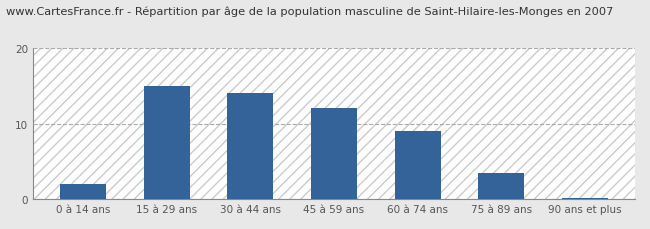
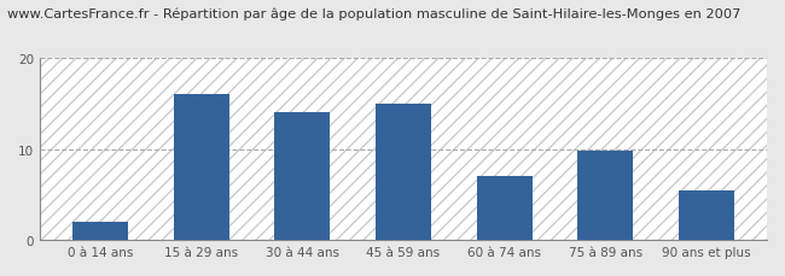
15 à 29 ans: 15.0 -> 16.0
45 à 59 ans: 12.0 -> 15.0
60 à 74 ans: 9.0 -> 7.0
75 à 89 ans: 3.5 -> 9.8
90 ans et plus: 0.2 -> 5.4
